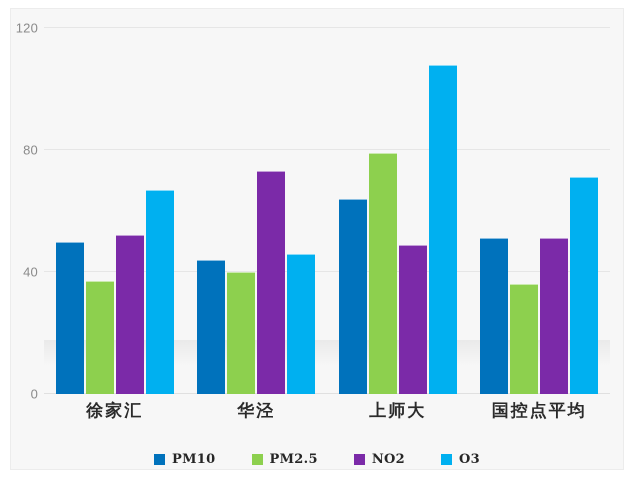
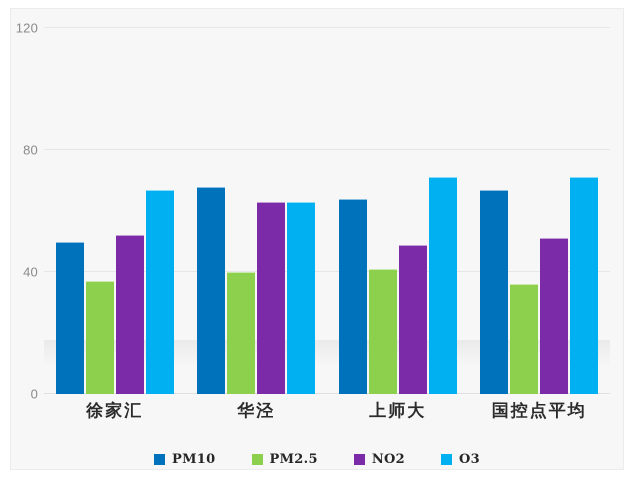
PM10/华泾: 44 -> 68
NO2/华泾: 73 -> 63
O3/华泾: 46 -> 63
PM2.5/上师大: 79 -> 41
O3/上师大: 108 -> 71
PM10/国控点平均: 51 -> 67
